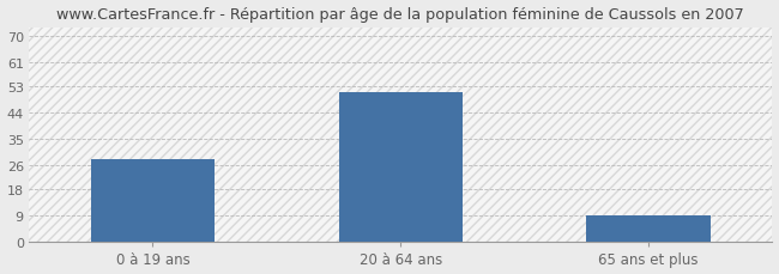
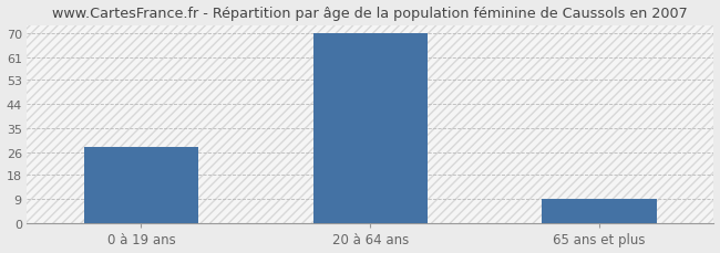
20 à 64 ans: 51 -> 70
